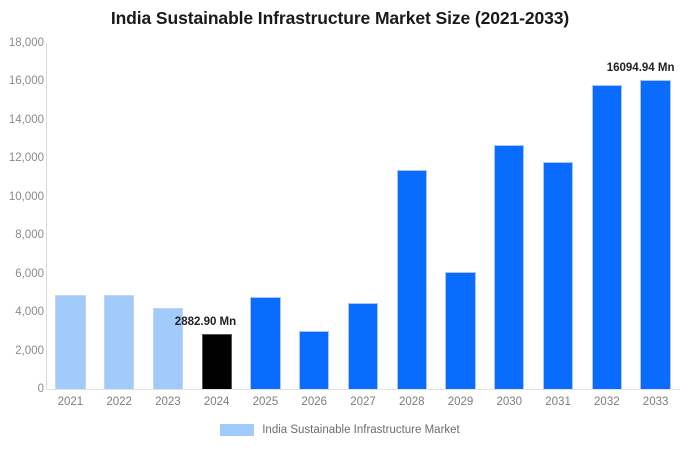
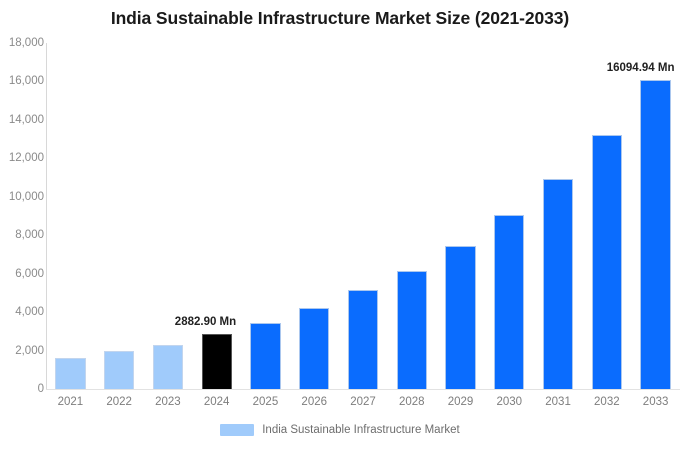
2021: 4900 -> 1600
2022: 4900 -> 2000
2023: 4200 -> 2300
2025: 4800 -> 3400
2026: 3000 -> 4200
2027: 4500 -> 5200
2028: 11400 -> 6100
2029: 6100 -> 7400
2030: 12700 -> 9000
2031: 11800 -> 11000
2032: 15800 -> 13200
